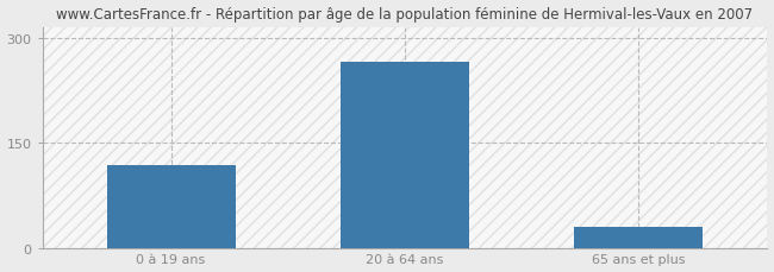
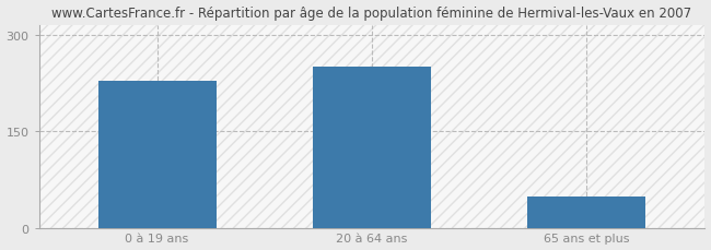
0 à 19 ans: 118 -> 228
20 à 64 ans: 265 -> 250
65 ans et plus: 30 -> 48
